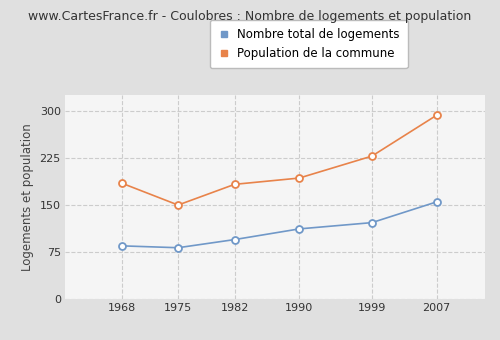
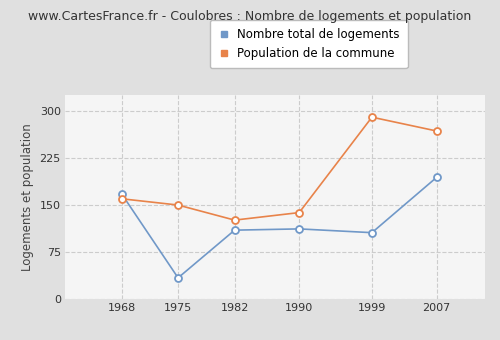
Nombre total de logements/1968: 85 -> 168
Population de la commune/1968: 185 -> 160
Nombre total de logements/1975: 82 -> 34
Nombre total de logements/1982: 95 -> 110
Population de la commune/1982: 183 -> 126
Population de la commune/1990: 193 -> 138
Nombre total de logements/1999: 122 -> 106
Population de la commune/1999: 228 -> 290
Nombre total de logements/2007: 155 -> 194
Population de la commune/2007: 293 -> 268
